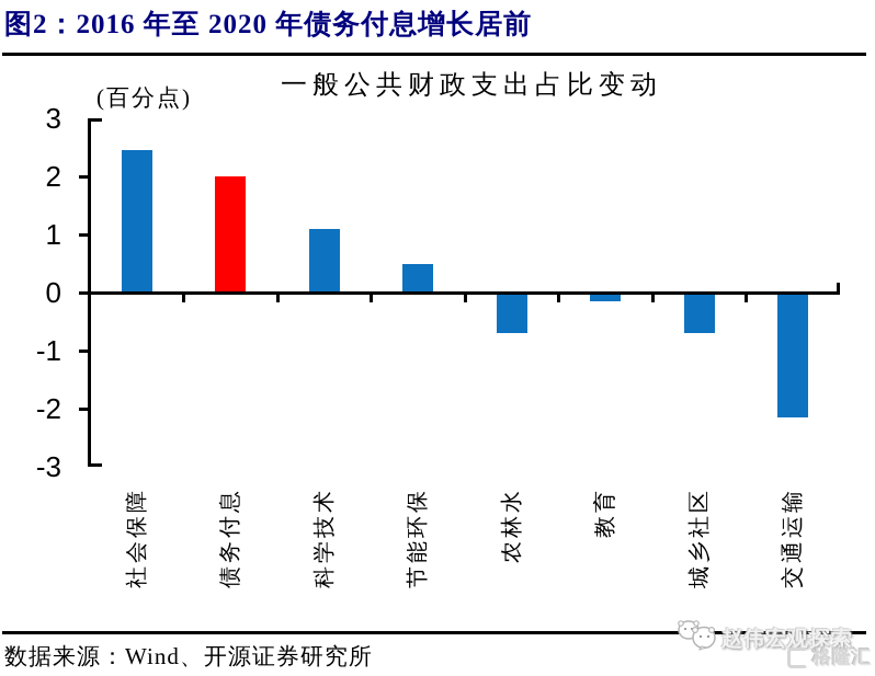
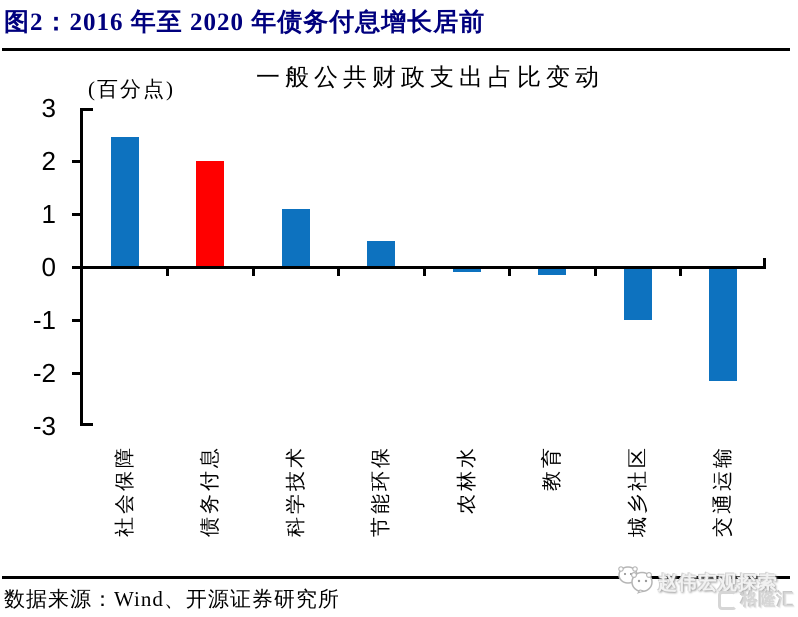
农林水: -0.7 -> -0.1
城乡社区: -0.7 -> -1.0
